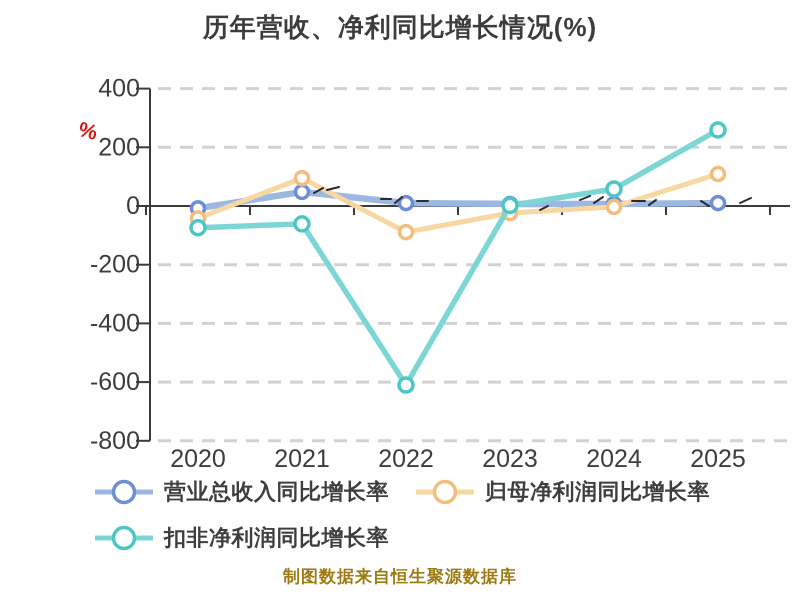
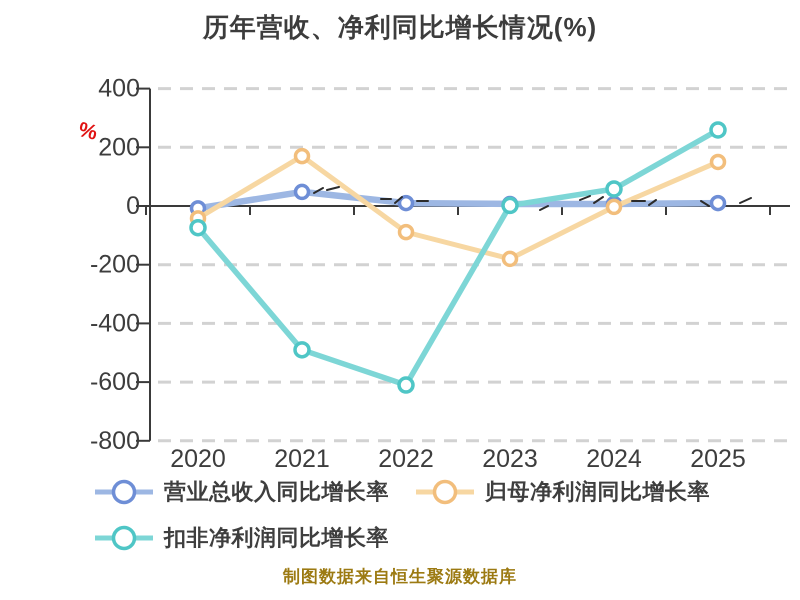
归母净利润同比增长率/2021: 100 -> 170
扣非净利润同比增长率/2021: -60 -> -490
归母净利润同比增长率/2023: -20 -> -180
归母净利润同比增长率/2025: 110 -> 150
